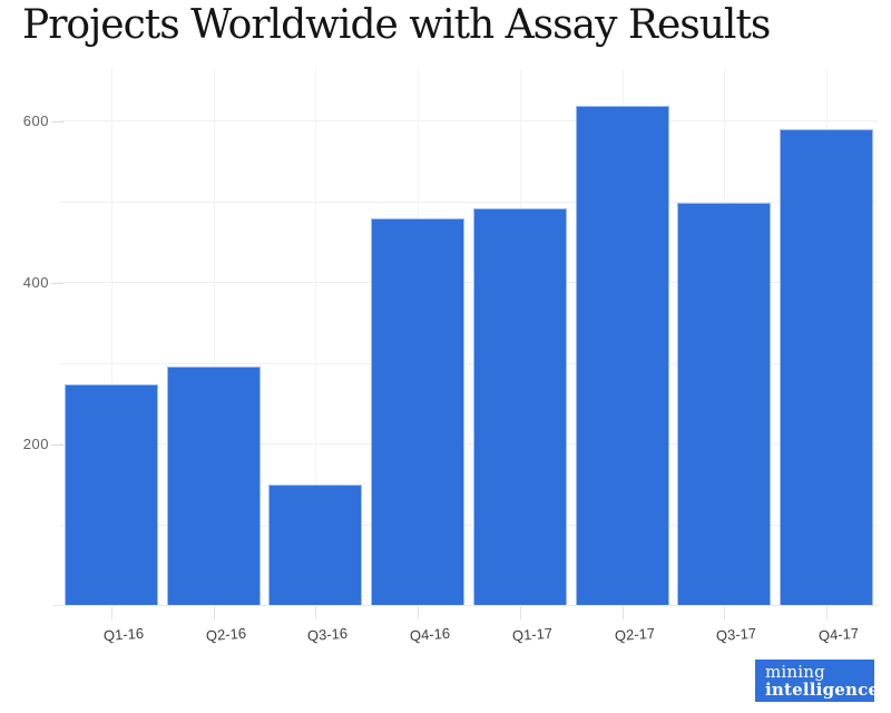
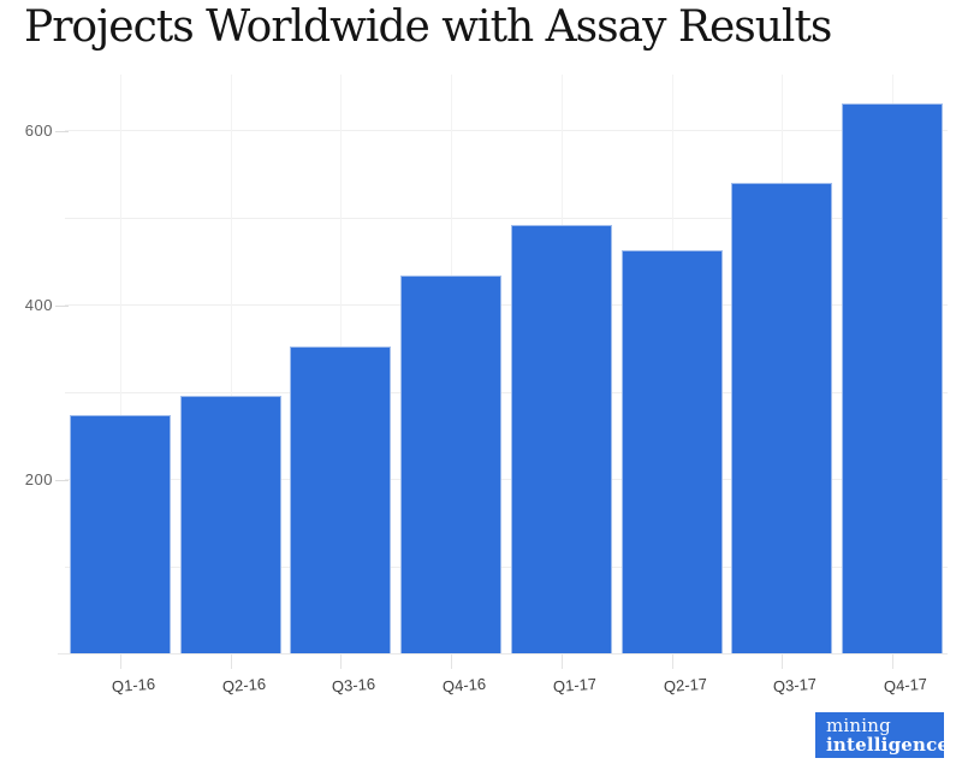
Q3-16: 150 -> 350
Q4-16: 480 -> 440
Q2-17: 620 -> 460
Q3-17: 500 -> 540
Q4-17: 590 -> 630
